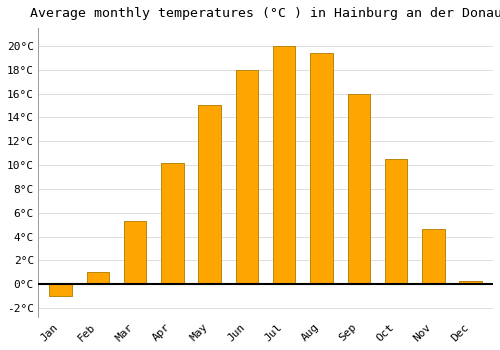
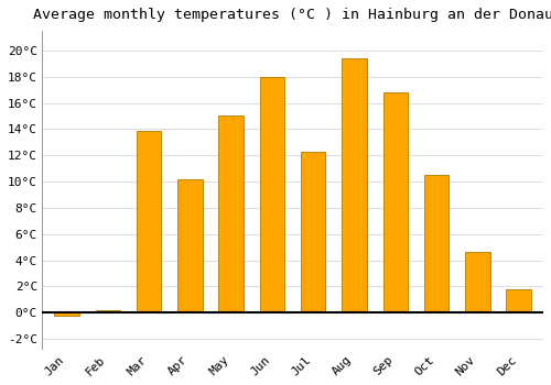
Jan: -1.0°C -> -0.2°C
Feb: 1.0°C -> 0.2°C
Mar: 5.3°C -> 13.9°C
Jul: 20.0°C -> 12.3°C
Sep: 16.0°C -> 16.8°C
Dec: 0.3°C -> 1.8°C
